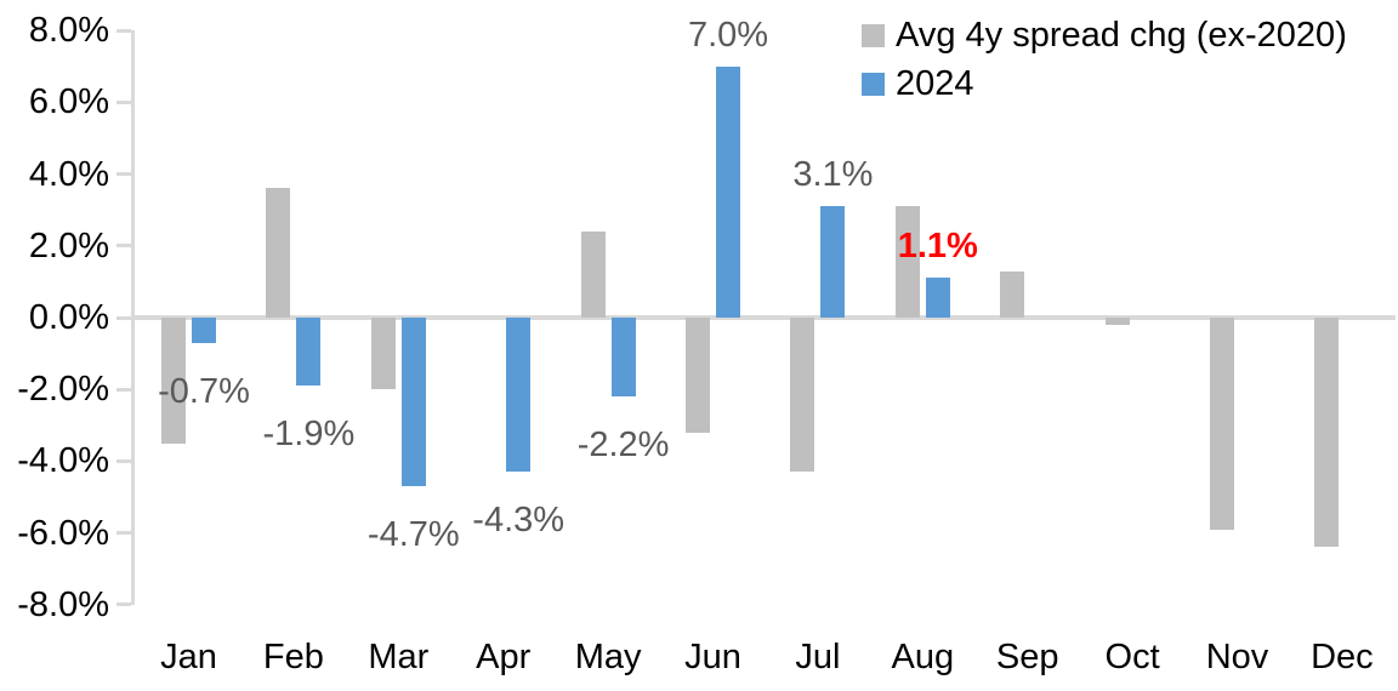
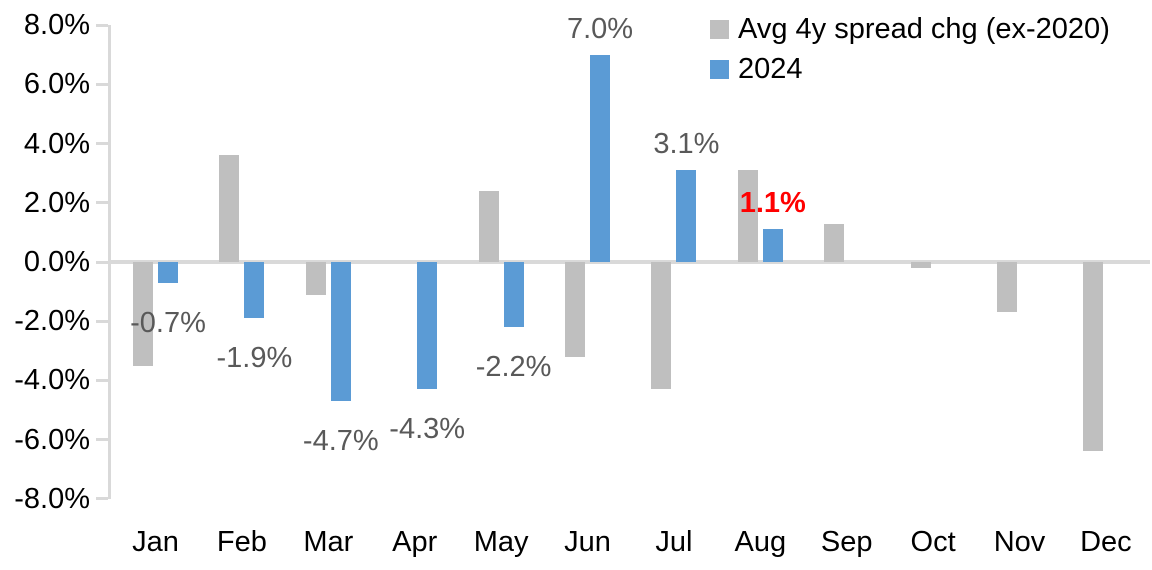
Avg 4y spread chg (ex-2020)/Mar: -2.0% -> -1.1%
Avg 4y spread chg (ex-2020)/Nov: -5.9% -> -1.7%
